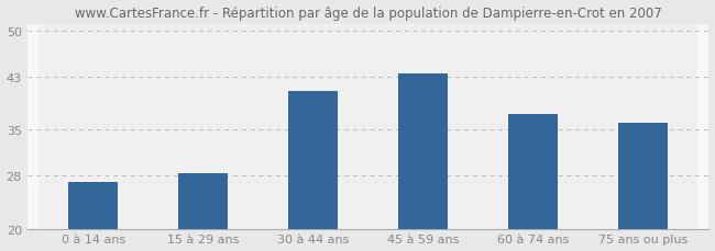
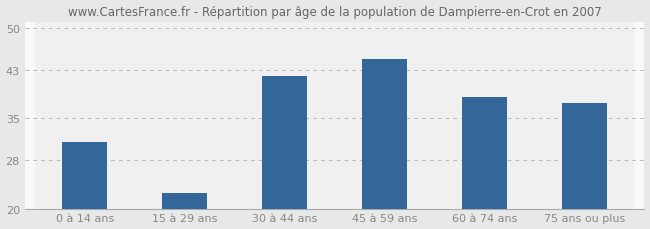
0 à 14 ans: 27.0 -> 31.0
15 à 29 ans: 28.4 -> 22.5
30 à 44 ans: 40.8 -> 42.0
45 à 59 ans: 43.4 -> 44.8
60 à 74 ans: 37.4 -> 38.5
75 ans ou plus: 36.0 -> 37.5
